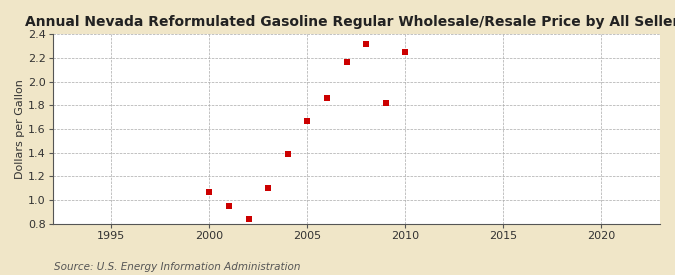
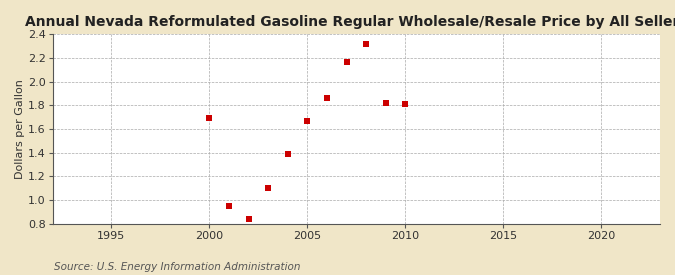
2000: 1.07 -> 1.69
2010: 2.25 -> 1.81
